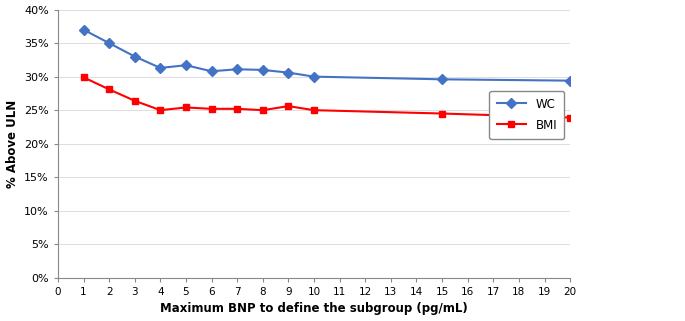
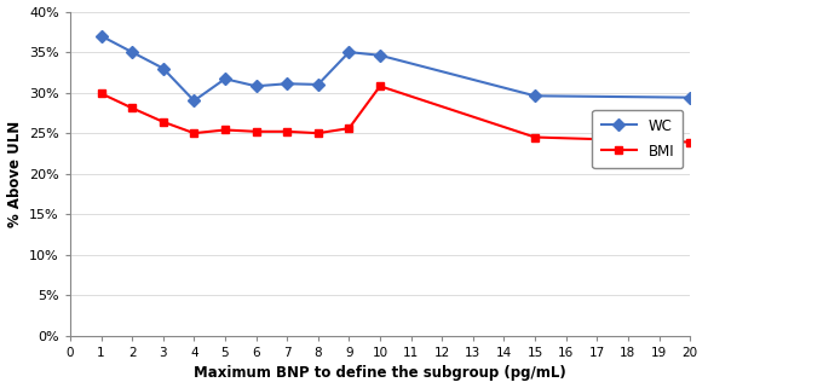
WC/4: 31.3% -> 29.0%
WC/9: 30.6% -> 35.0%
WC/10: 30.0% -> 34.6%
BMI/10: 25.0% -> 30.8%
